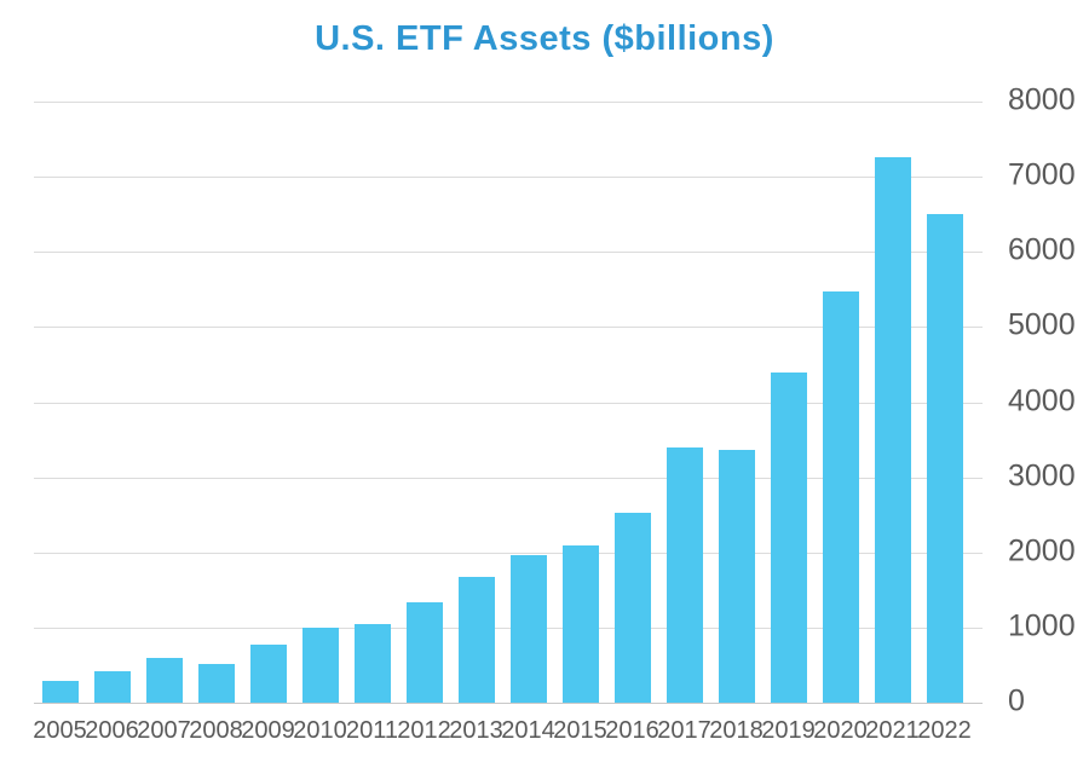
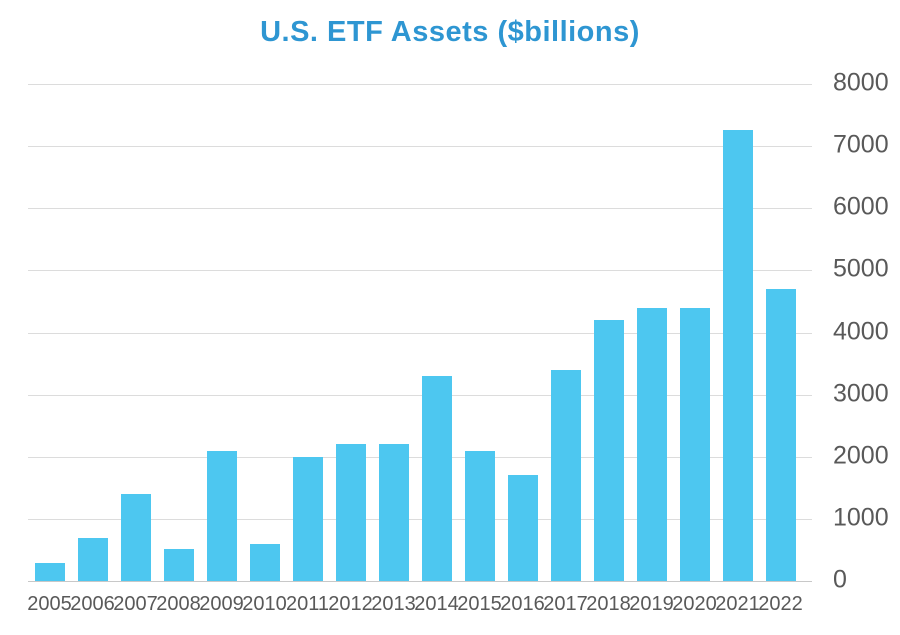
2006: 400 -> 700
2007: 600 -> 1400
2009: 800 -> 2100
2010: 1000 -> 600
2011: 1000 -> 2000
2012: 1300 -> 2200
2013: 1700 -> 2200
2014: 2000 -> 3300
2016: 2500 -> 1700
2018: 3400 -> 4200
2020: 5500 -> 4400
2022: 6500 -> 4700
